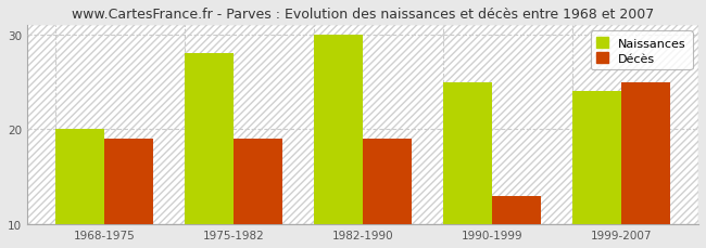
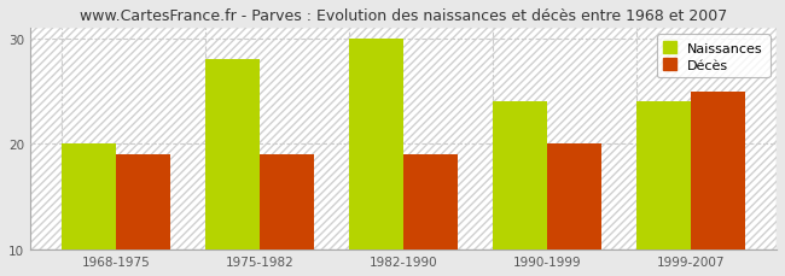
Naissances/1990-1999: 25 -> 24
Décès/1990-1999: 13 -> 20
